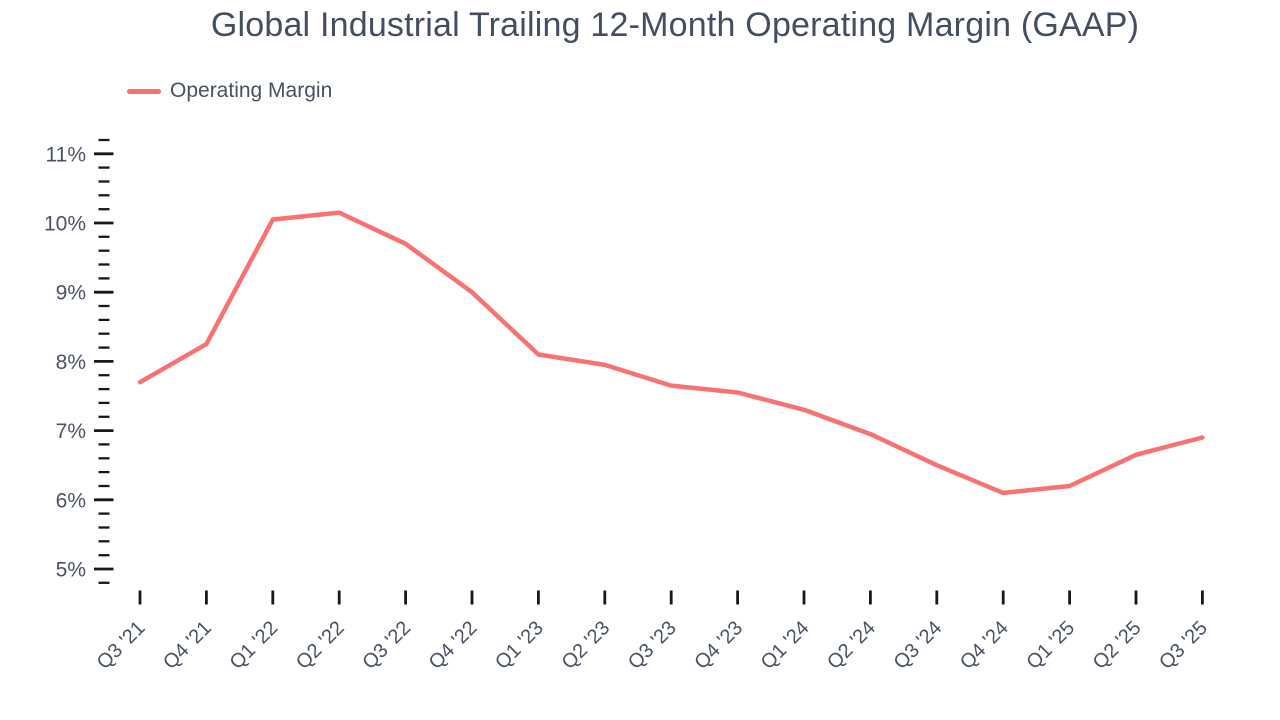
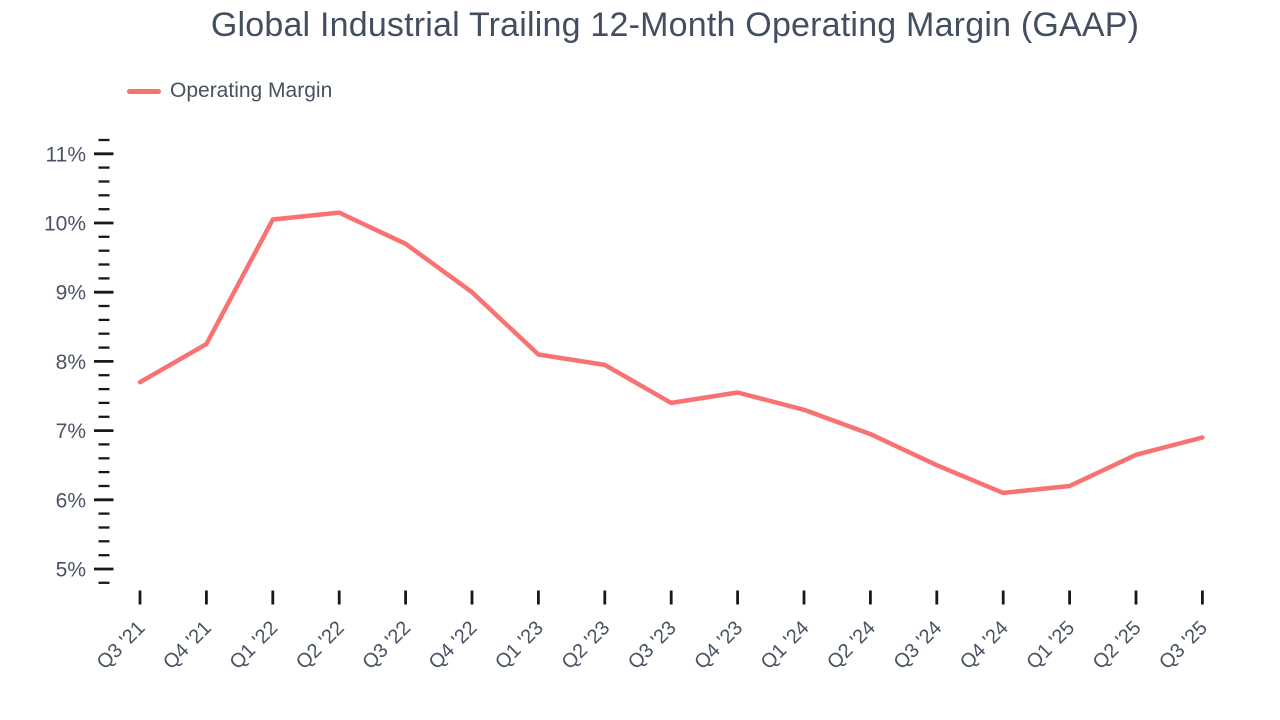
Q3 '23: 7.7% -> 7.4%
